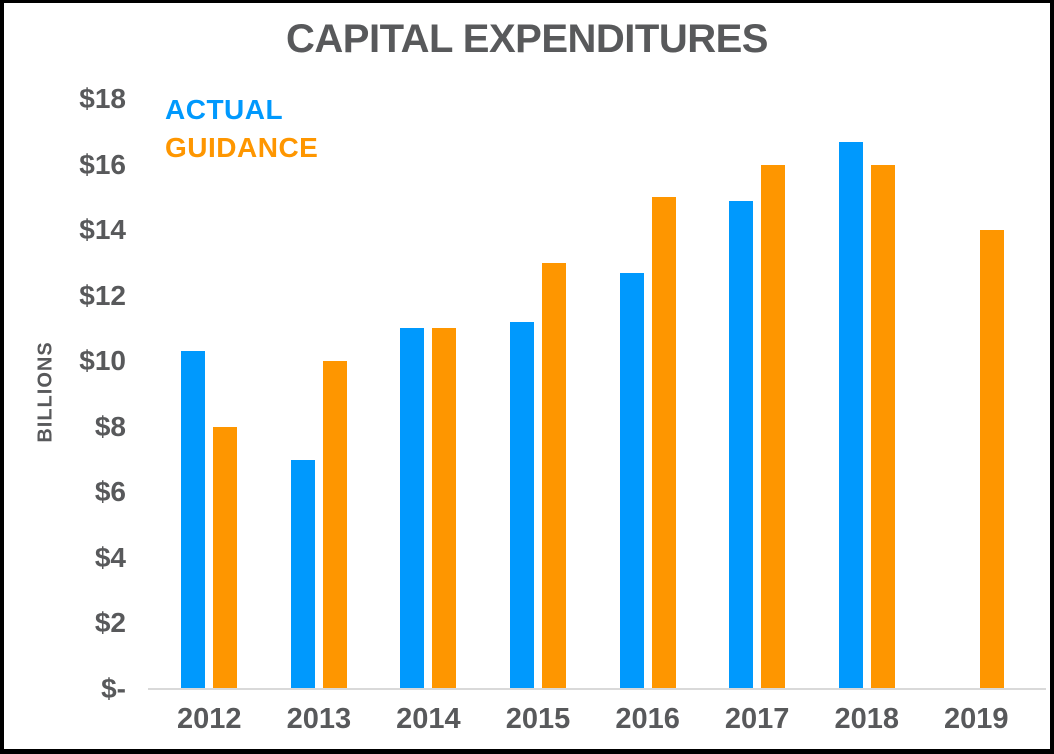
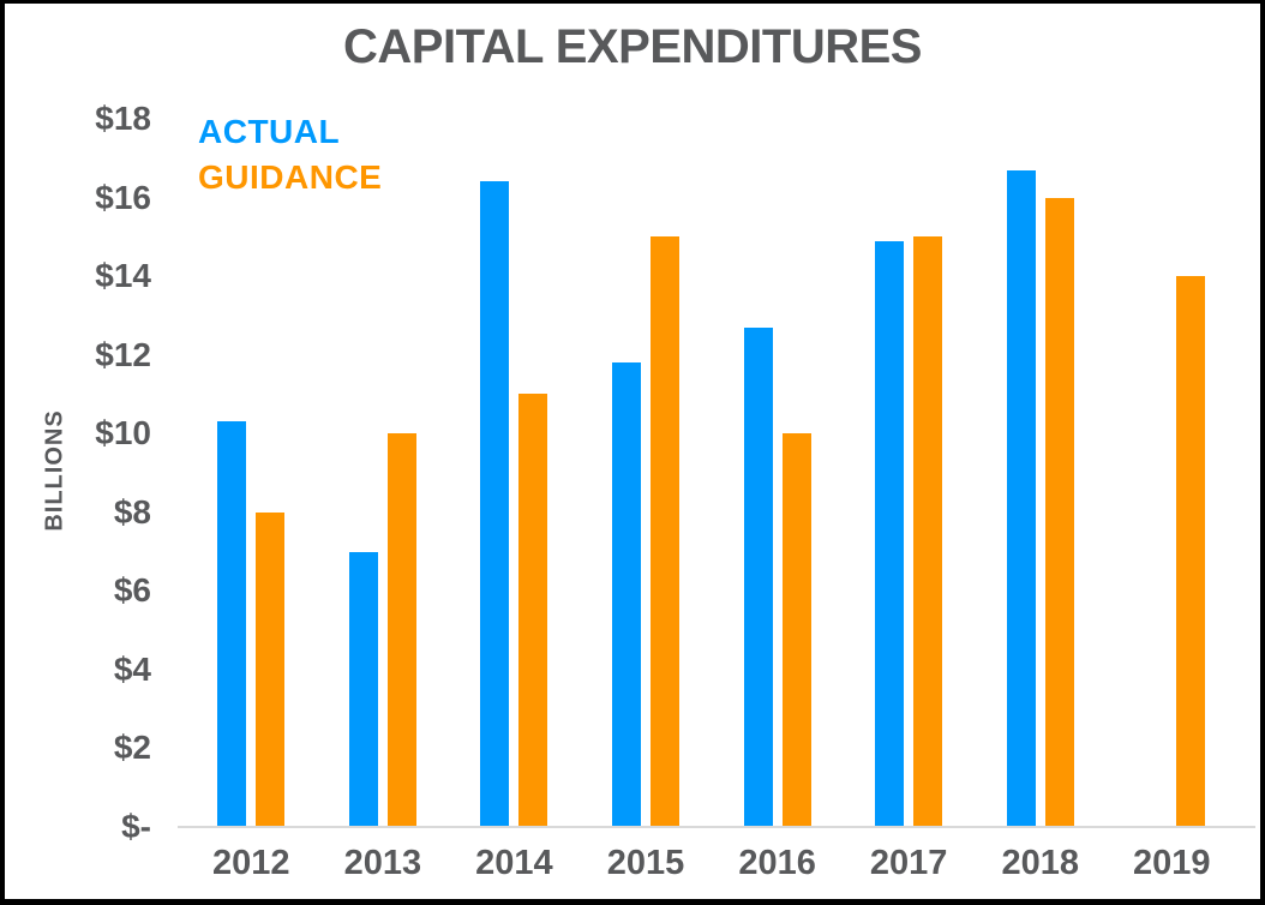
ACTUAL/2014: $11.0 -> $16.4
ACTUAL/2015: $11.2 -> $11.8
GUIDANCE/2015: $13 -> $15
GUIDANCE/2016: $15 -> $10
GUIDANCE/2017: $16 -> $15
